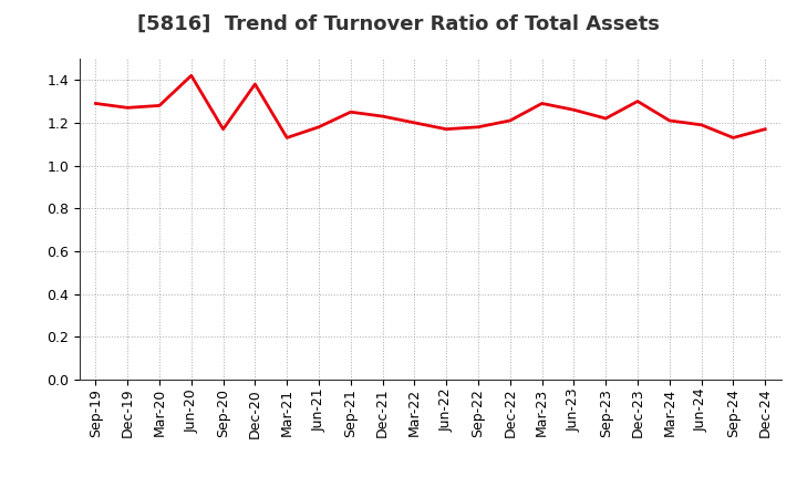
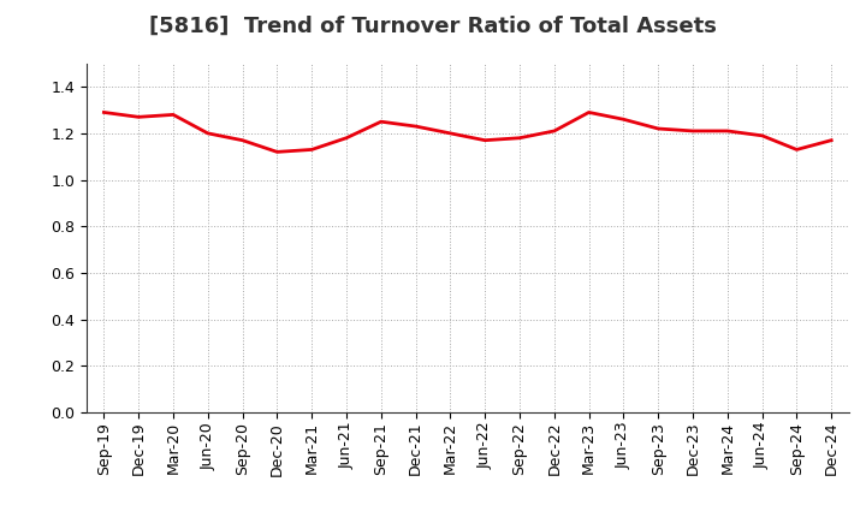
Jun-20: 1.42 -> 1.20
Dec-20: 1.38 -> 1.12
Dec-23: 1.30 -> 1.21
